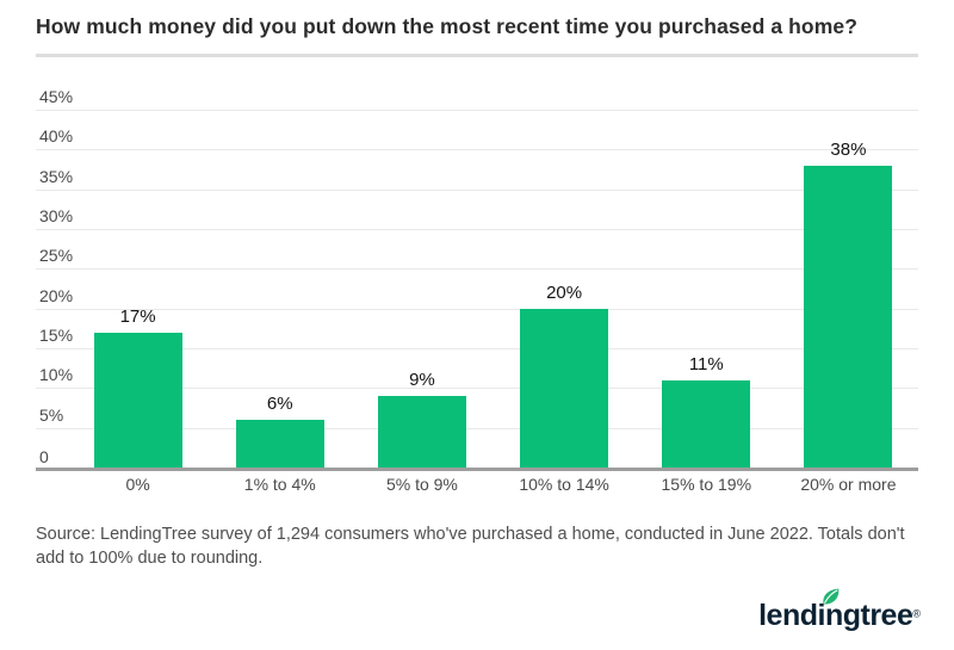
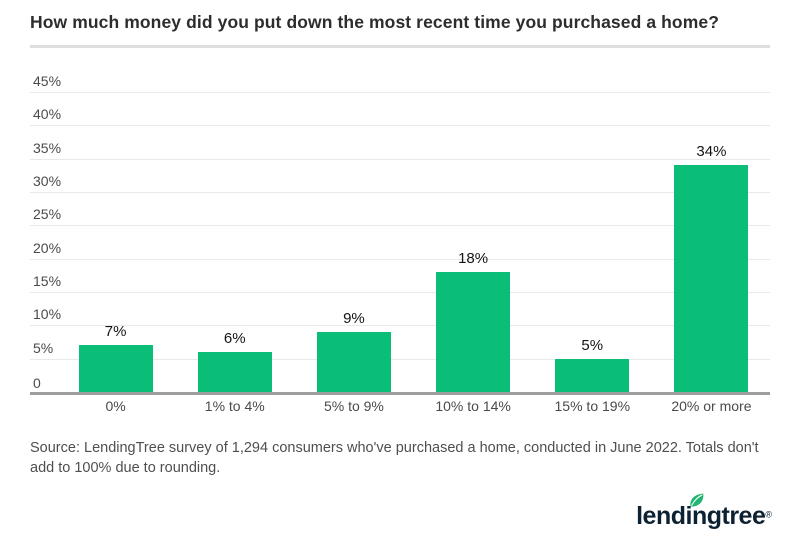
0%: 17% -> 7%
10% to 14%: 20% -> 18%
15% to 19%: 11% -> 5%
20% or more: 38% -> 34%
